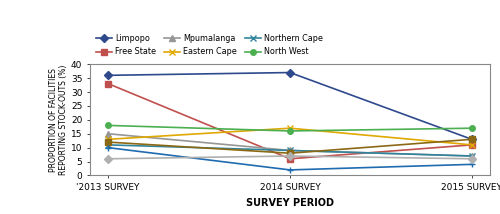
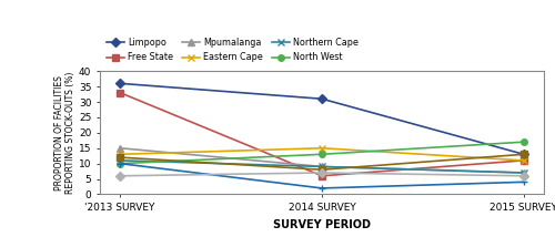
North West/'2013 SURVEY: 18 -> 10
Limpopo/2014 SURVEY: 37 -> 31
Eastern Cape/2014 SURVEY: 17 -> 15
North West/2014 SURVEY: 16 -> 13
